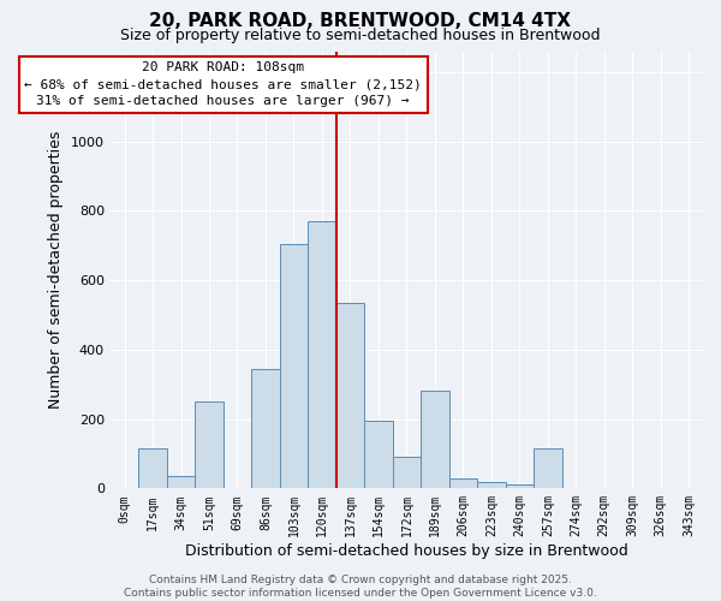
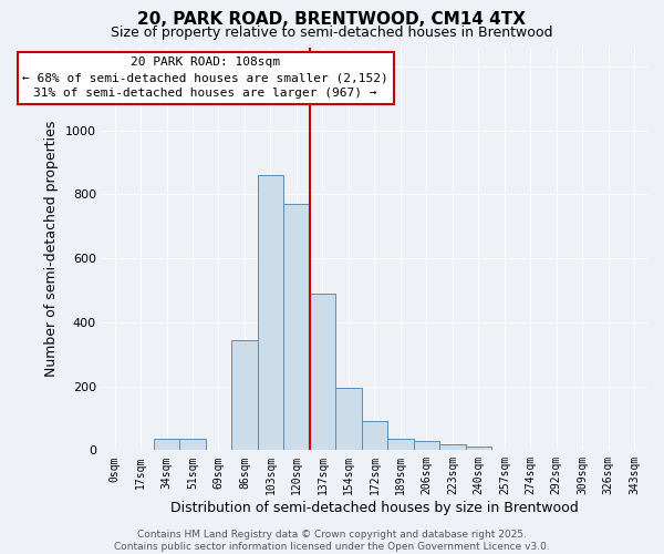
17sqm: 115 -> 2
51sqm: 250 -> 35
103sqm: 705 -> 860
137sqm: 535 -> 490
189sqm: 280 -> 35
257sqm: 115 -> 2
